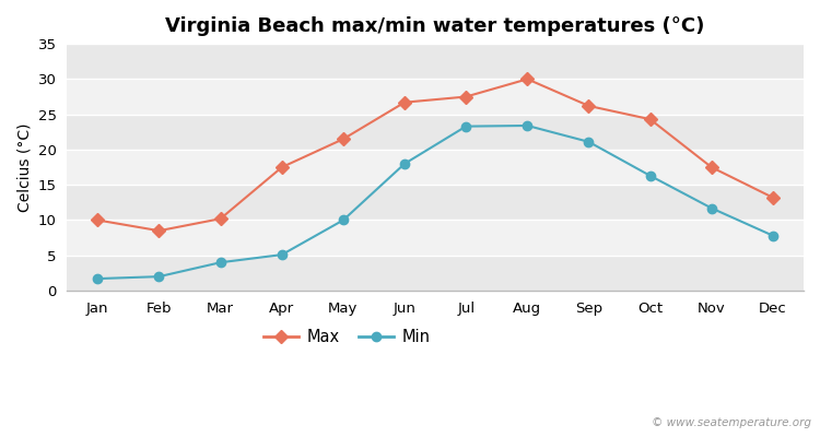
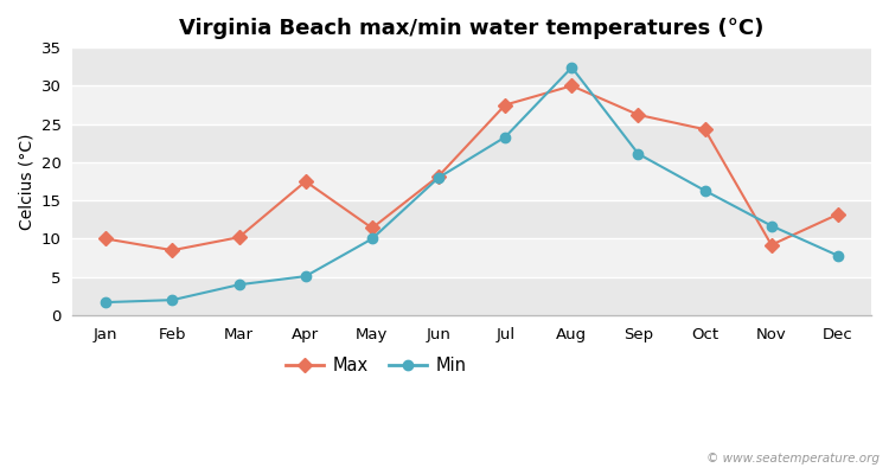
Max/May: 21.5 -> 11.4
Max/Jun: 26.7 -> 18.2
Min/Aug: 23.4 -> 32.4
Max/Nov: 17.5 -> 9.2
